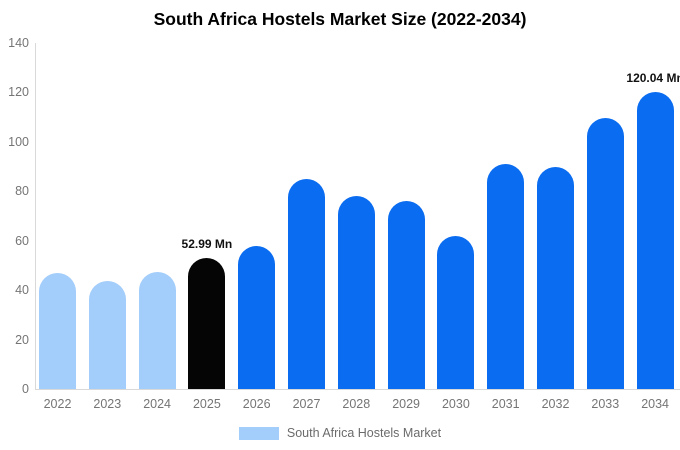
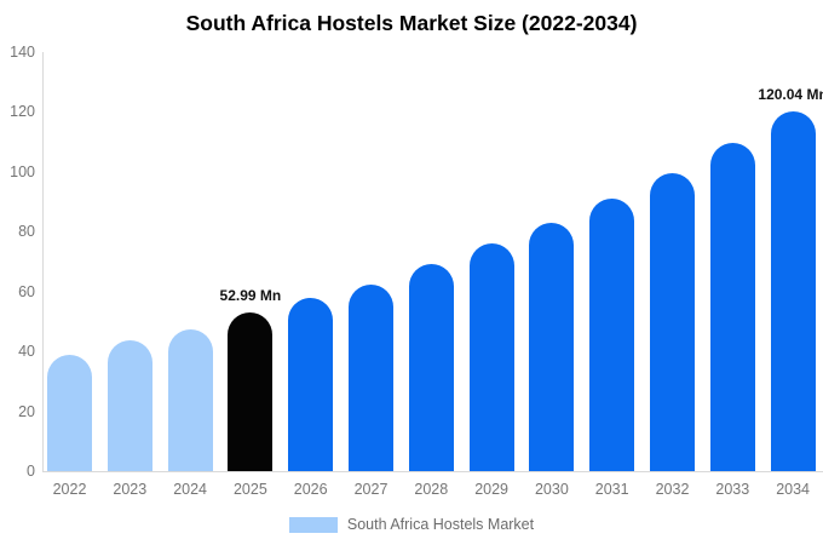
2022: 47 -> 39
2027: 85 -> 62
2028: 78 -> 69
2030: 62 -> 83
2032: 90 -> 100
